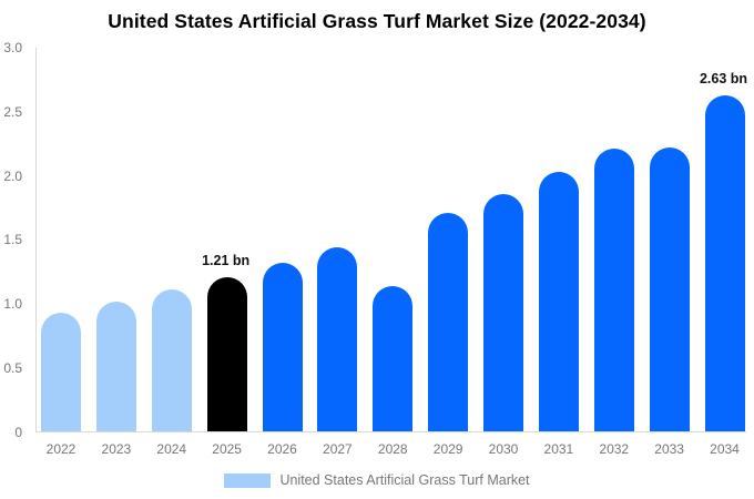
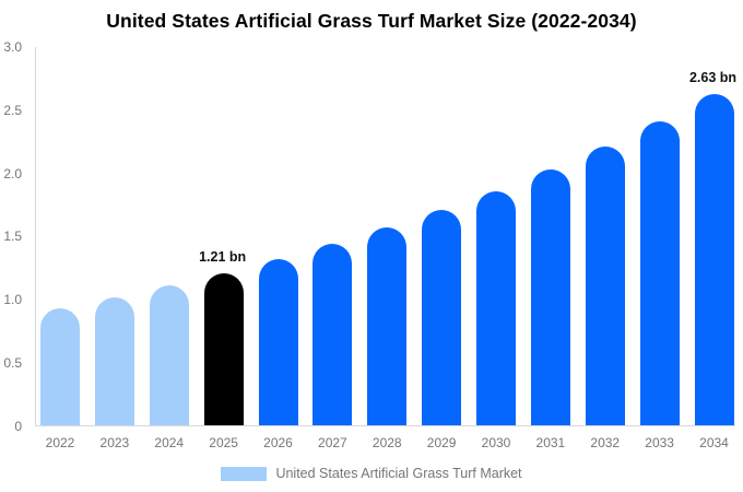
2028: 1.14 -> 1.57
2033: 2.22 -> 2.41
